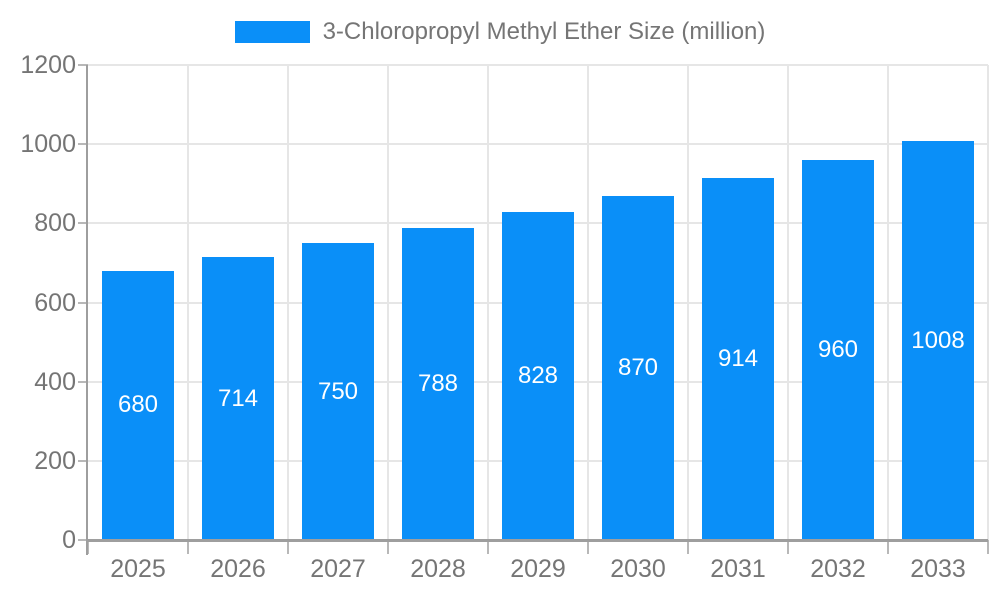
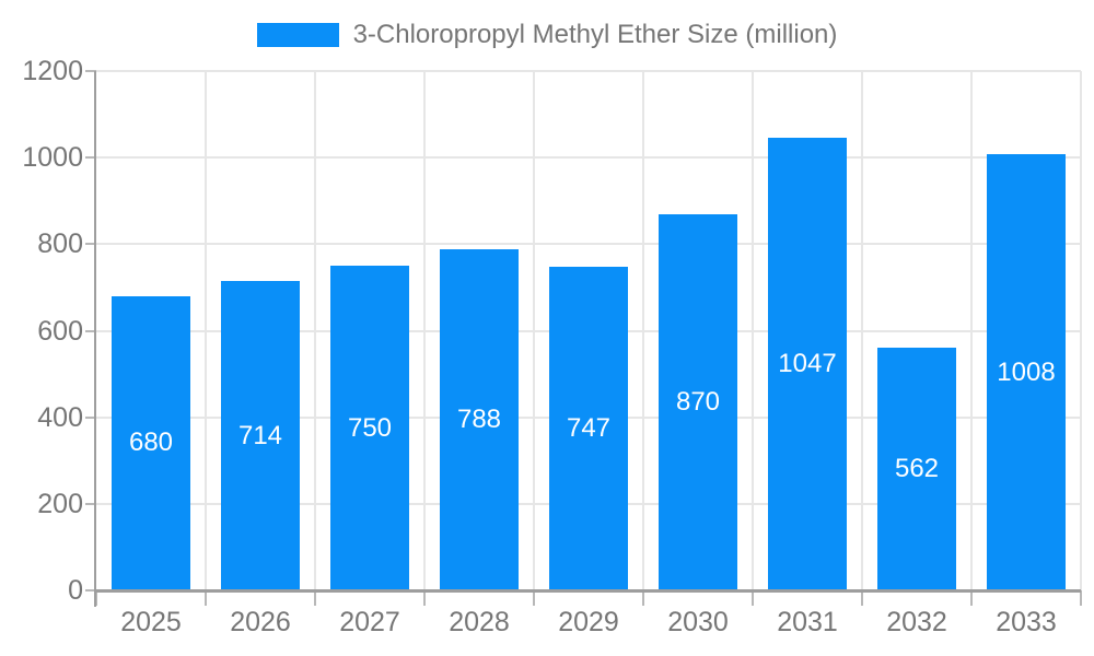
2029: 828 -> 747
2031: 914 -> 1047
2032: 960 -> 562
